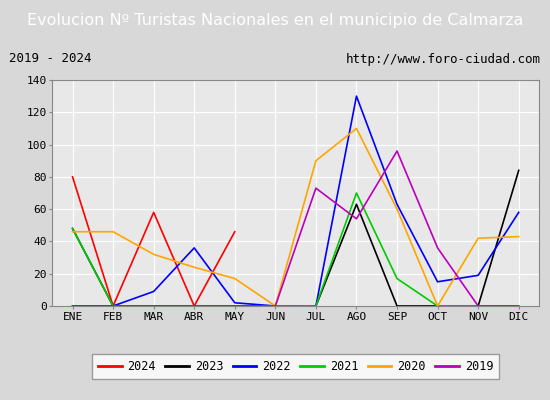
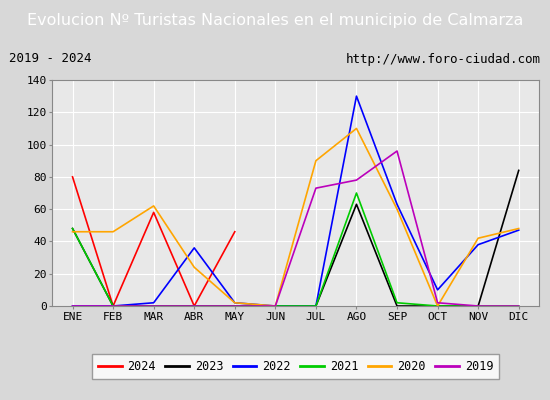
2022/MAR: 9 -> 2
2020/MAR: 32 -> 62
2020/MAY: 17 -> 2
2019/AGO: 54 -> 78
2021/SEP: 17 -> 2
2022/OCT: 15 -> 10
2019/OCT: 36 -> 2
2022/NOV: 19 -> 38
2022/DIC: 58 -> 47
2020/DIC: 43 -> 48
